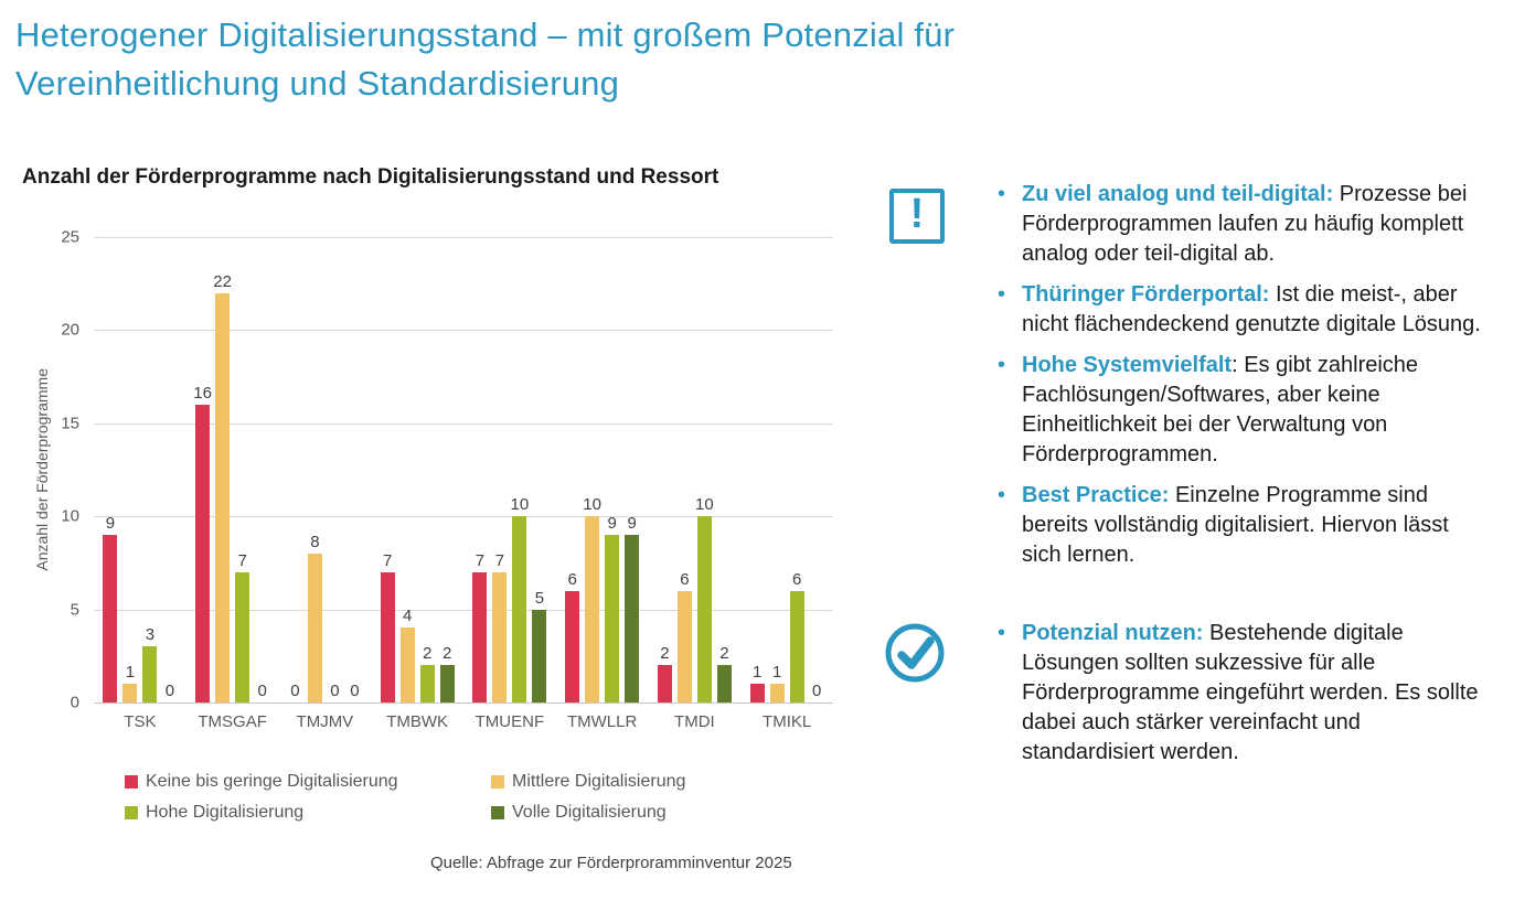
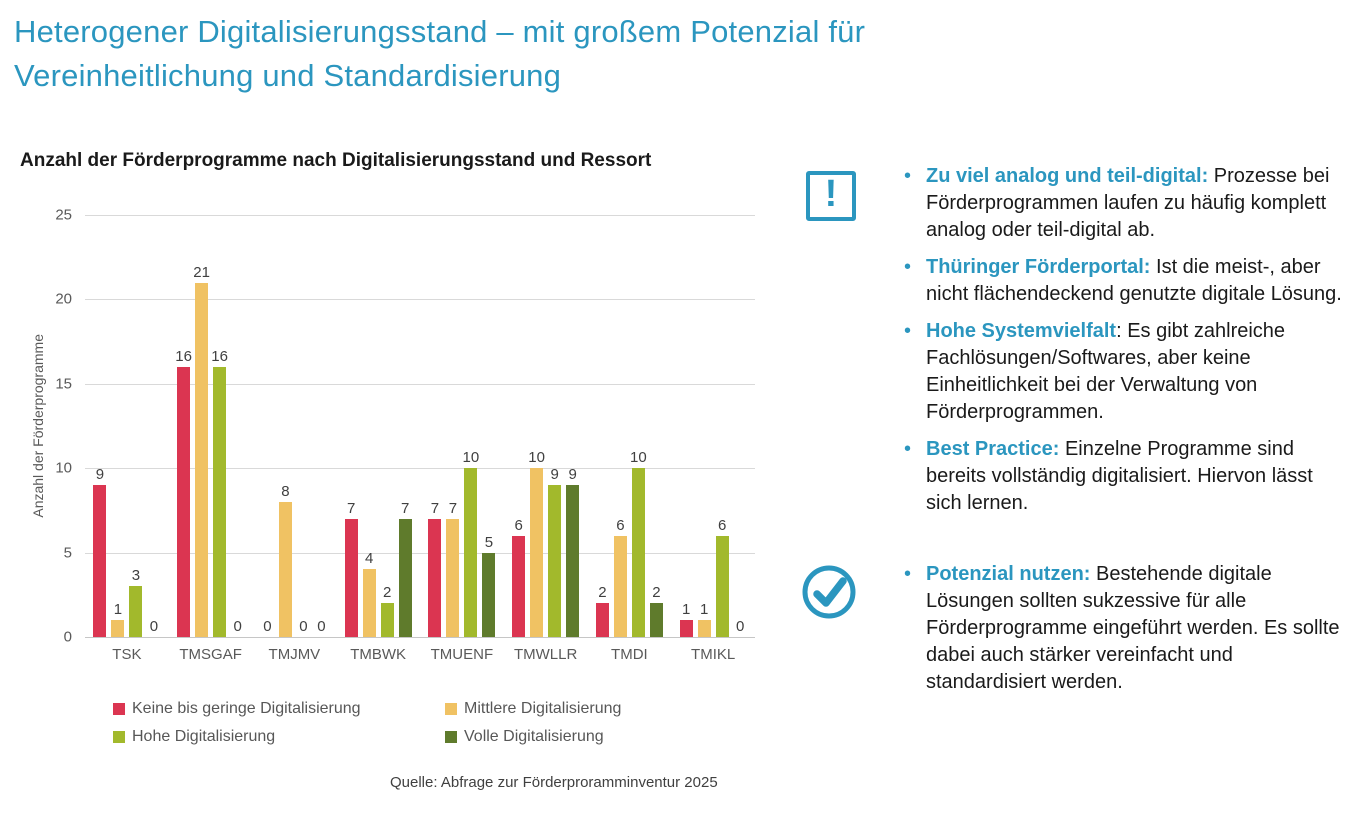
Mittlere Digitalisierung/TMSGAF: 22 -> 21
Hohe Digitalisierung/TMSGAF: 7 -> 16
Volle Digitalisierung/TMBWK: 2 -> 7
